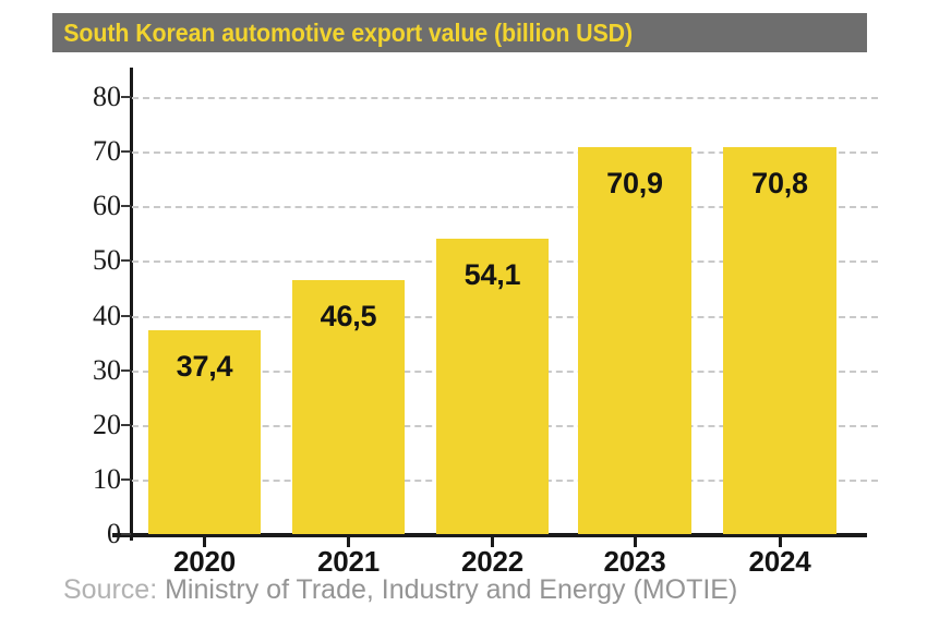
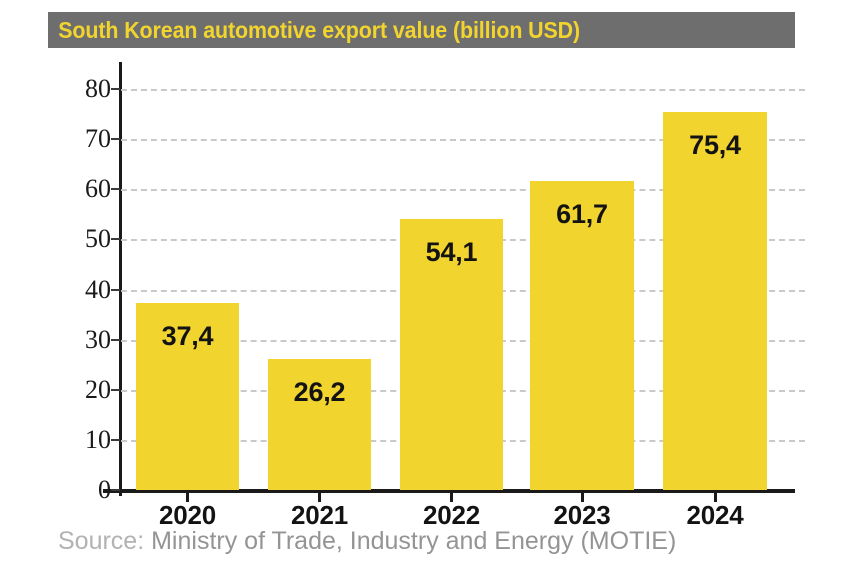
2021: 46,5 -> 26,2
2023: 70,9 -> 61,7
2024: 70,8 -> 75,4
